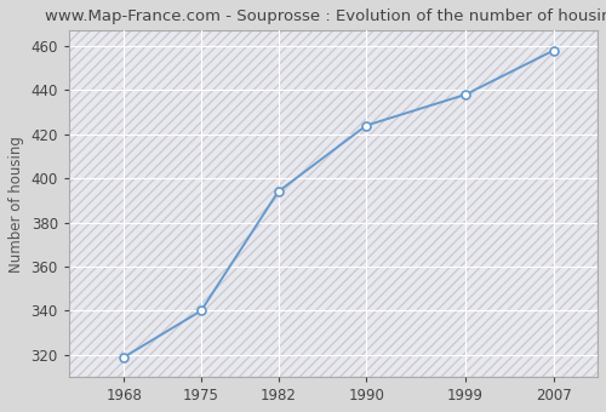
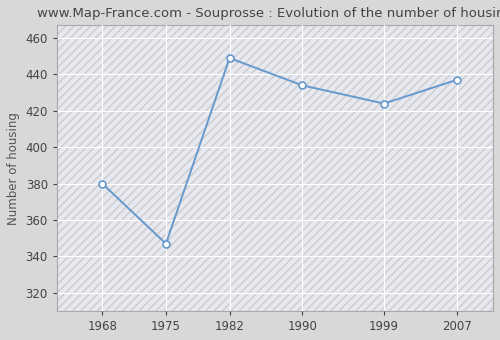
1968: 319 -> 380
1975: 340 -> 347
1982: 394 -> 449
1990: 424 -> 434
1999: 438 -> 424
2007: 458 -> 437
